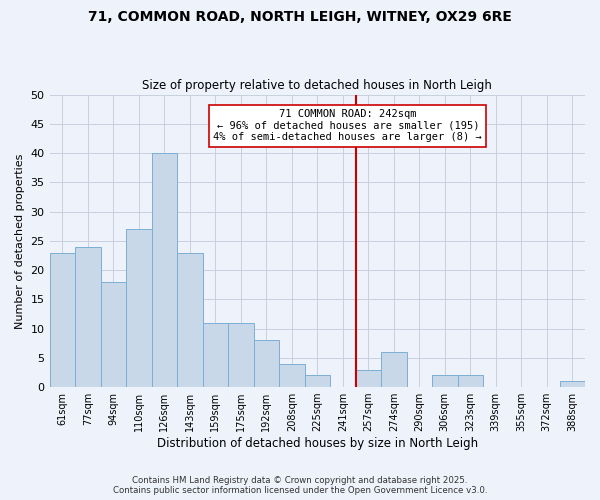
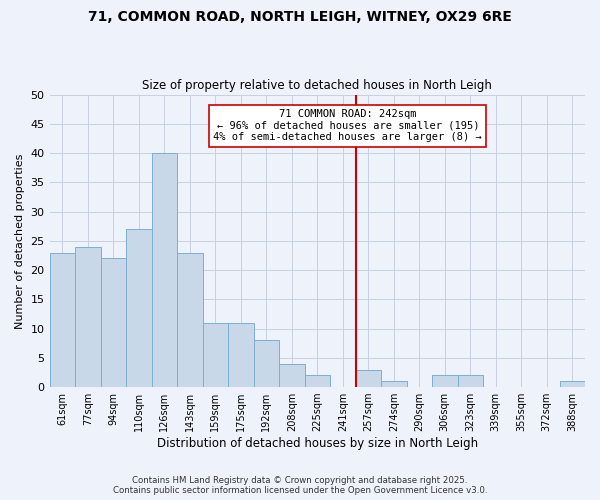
94sqm: 18 -> 22
274sqm: 6 -> 1
